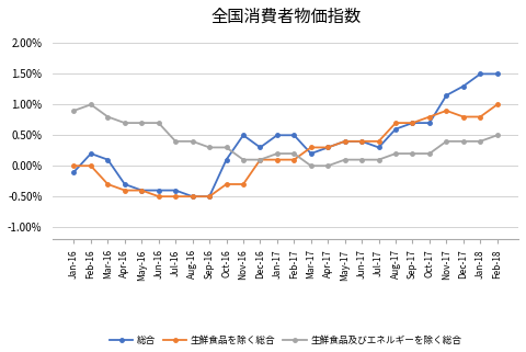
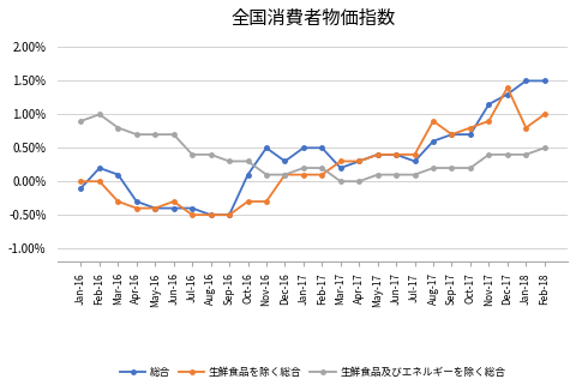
生鮮食品を除く総合/Jun-16: -0.5% -> -0.3%
生鮮食品を除く総合/Aug-17: 0.7% -> 0.9%
生鮮食品を除く総合/Dec-17: 0.8% -> 1.4%
